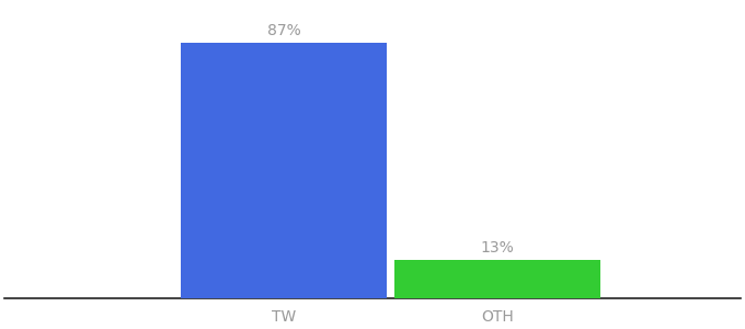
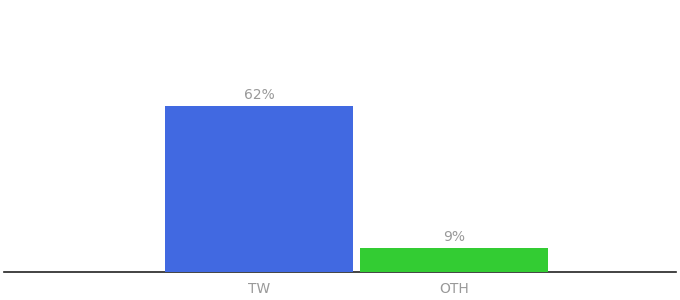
TW: 87% -> 62%
OTH: 13% -> 9%
